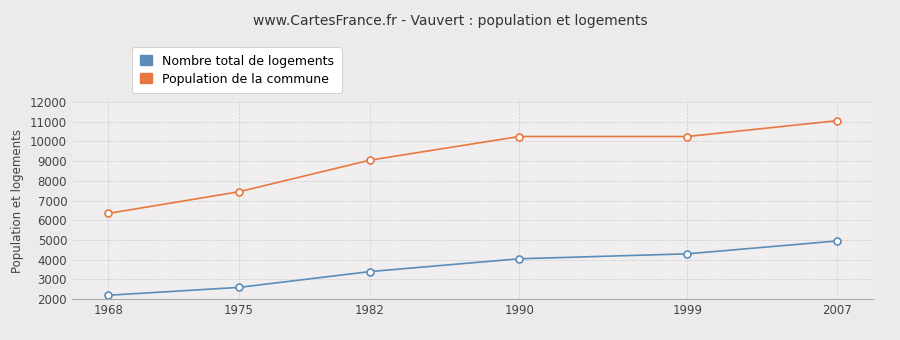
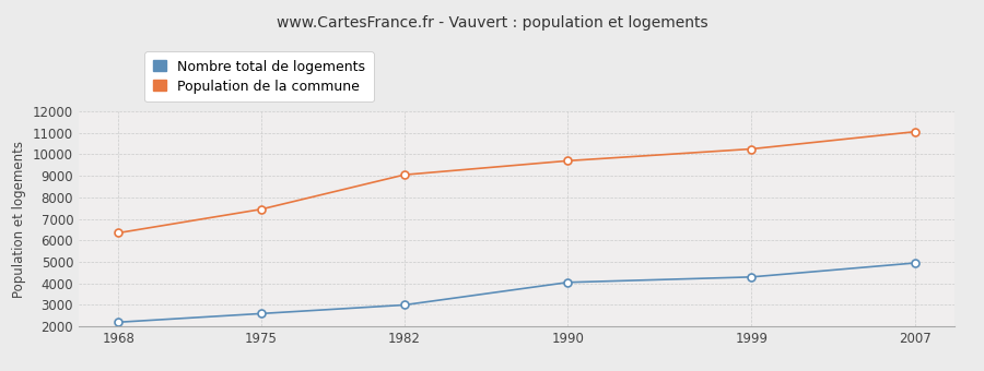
Nombre total de logements/1982: 3400 -> 3000
Population de la commune/1990: 10200 -> 9700
